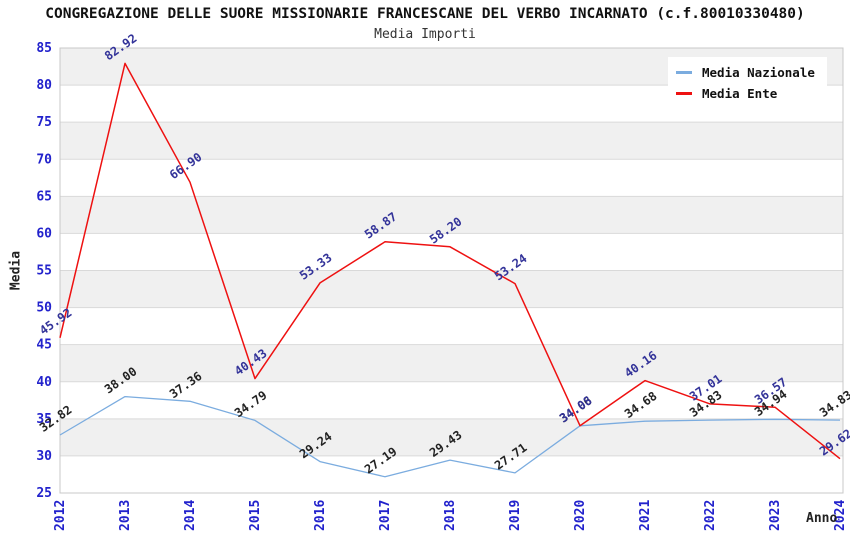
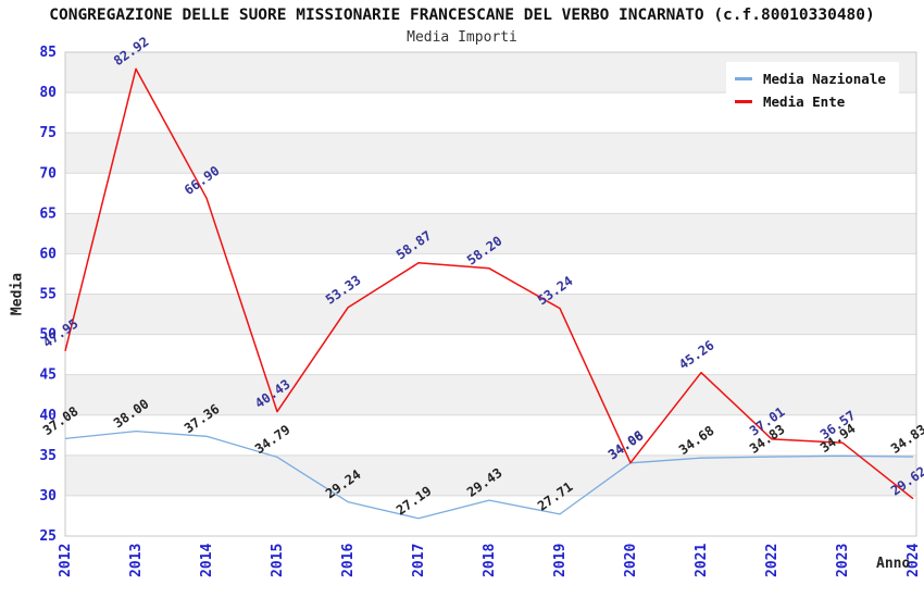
Media Nazionale/2012: 32.82 -> 37.08
Media Ente/2012: 45.92 -> 47.95
Media Ente/2021: 40.16 -> 45.26
